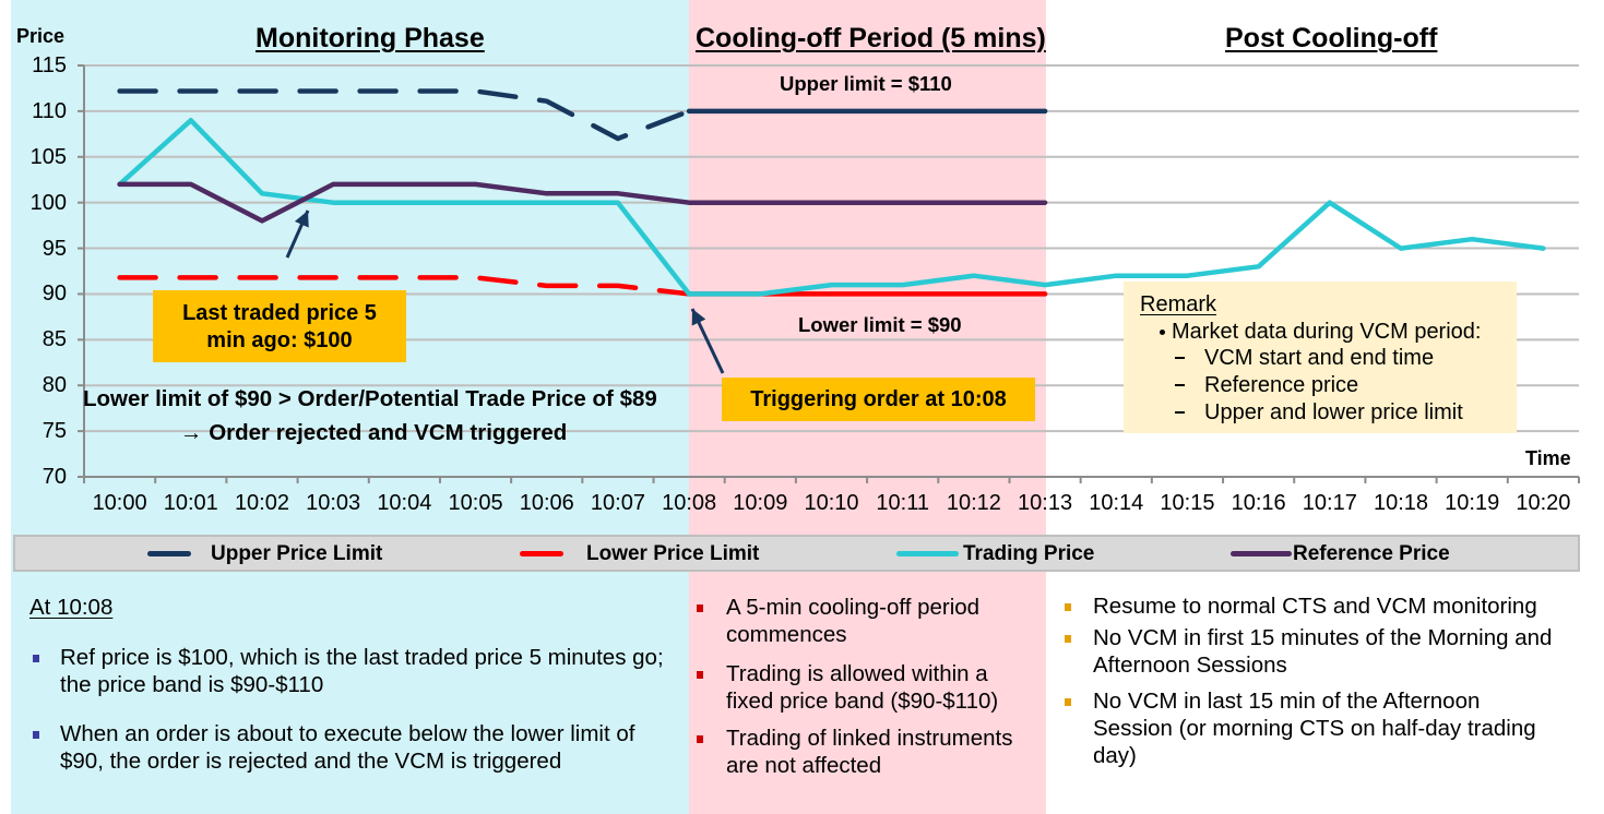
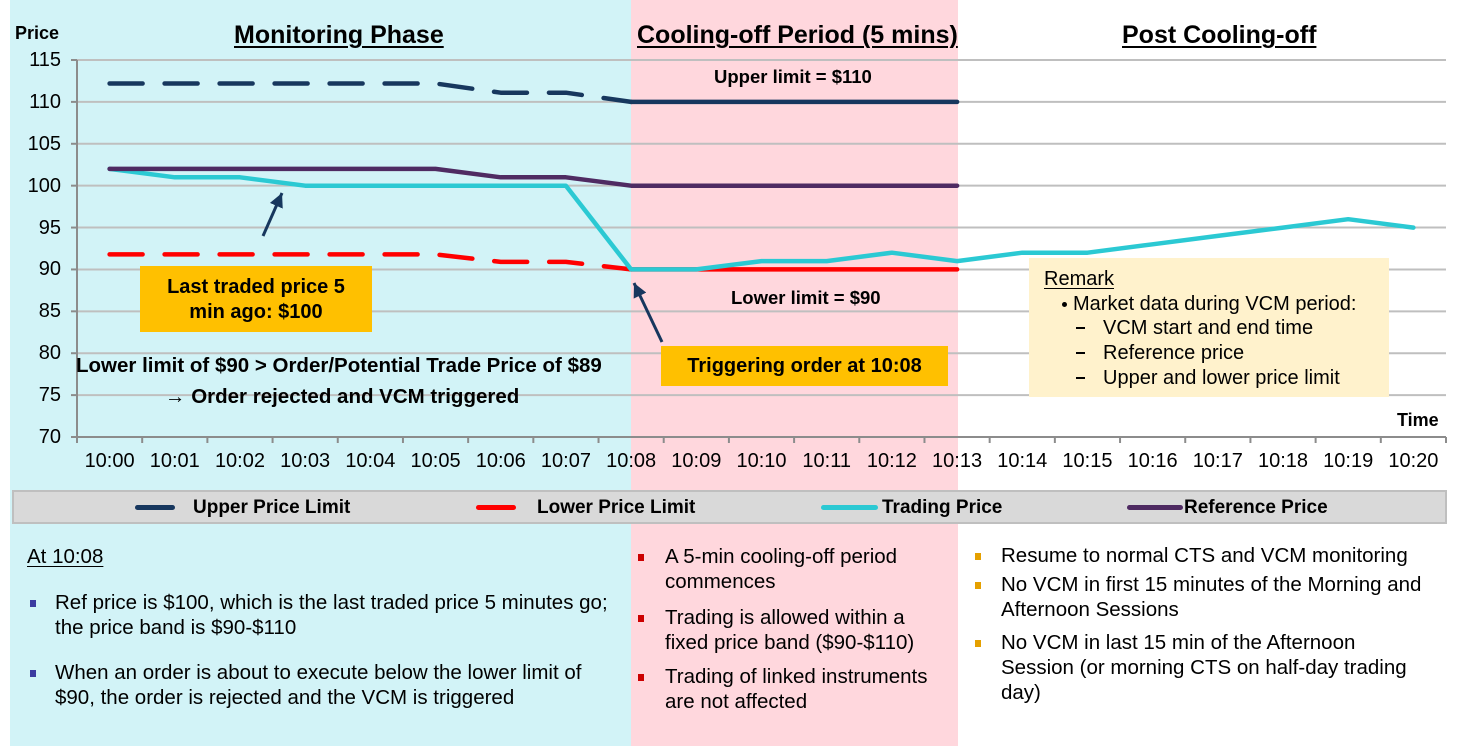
Trading Price/10:01: 109 -> 101
Reference Price/10:02: 98 -> 102
Upper Price Limit/10:07: 107 -> 111
Trading Price/10:17: 100 -> 94
